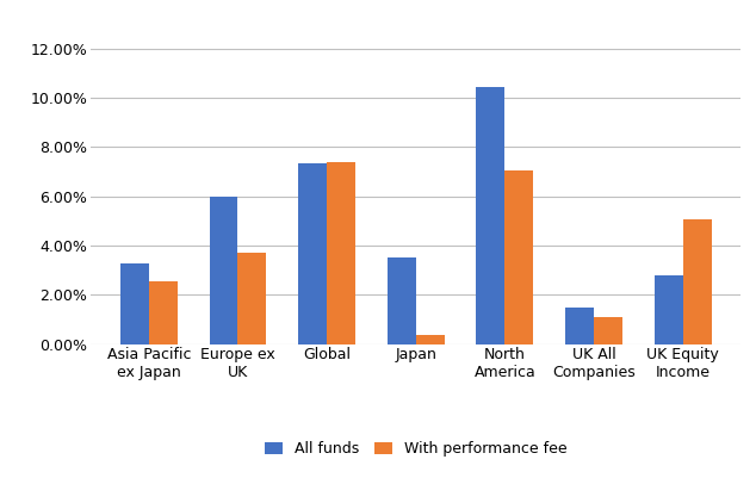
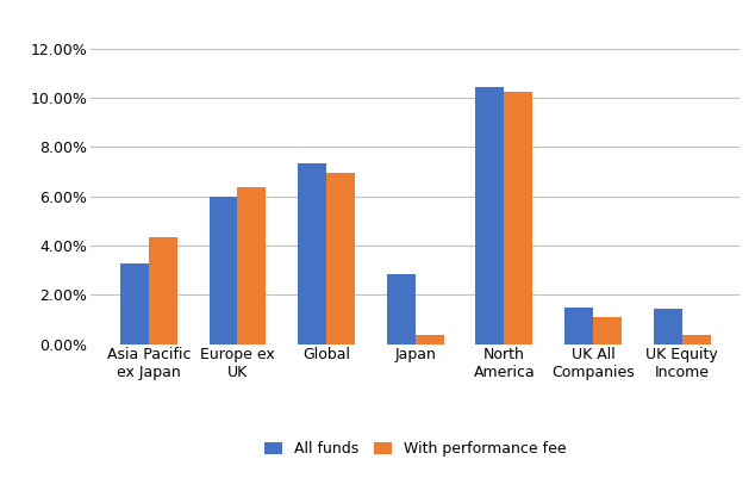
With performance fee/Asia Pacific ex Japan: 2.55% -> 4.35%
With performance fee/Europe ex UK: 3.70% -> 6.35%
With performance fee/Global: 7.40% -> 6.95%
All funds/Japan: 3.50% -> 2.85%
With performance fee/North America: 7.05% -> 10.25%
All funds/UK Equity Income: 2.80% -> 1.45%
With performance fee/UK Equity Income: 5.05% -> 0.35%
